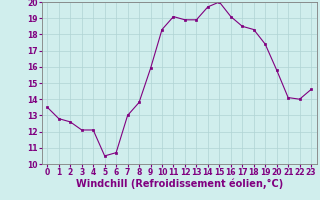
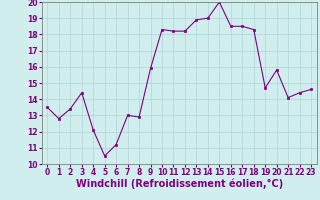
2: 12.6 -> 13.4
3: 12.1 -> 14.4
6: 10.7 -> 11.2
8: 13.8 -> 12.9
11: 19.1 -> 18.2
12: 18.9 -> 18.2
14: 19.7 -> 19.0
16: 19.1 -> 18.5
19: 17.4 -> 14.7
22: 14.0 -> 14.4
